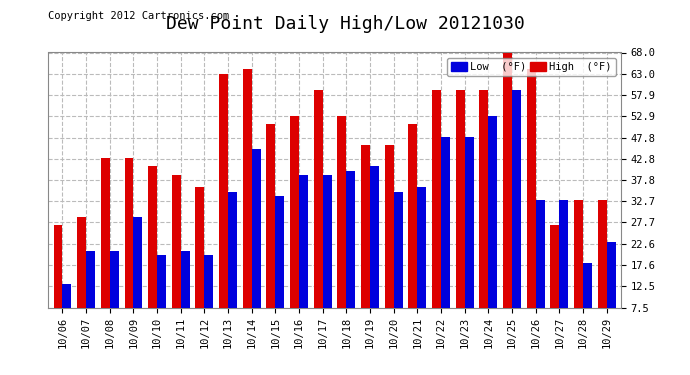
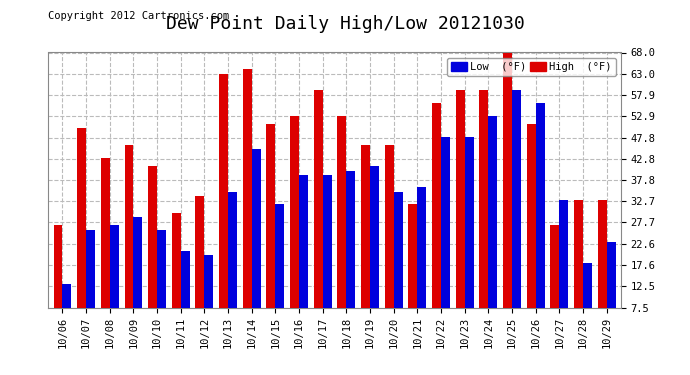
High (°F)/10/07: 29 -> 50
Low (°F)/10/07: 21 -> 26
Low (°F)/10/08: 21 -> 27
High (°F)/10/09: 43 -> 46
Low (°F)/10/10: 20 -> 26
High (°F)/10/11: 39 -> 30
High (°F)/10/12: 36 -> 34
Low (°F)/10/15: 34 -> 32
High (°F)/10/21: 51 -> 32
High (°F)/10/22: 59 -> 56
High (°F)/10/26: 64 -> 51
Low (°F)/10/26: 33 -> 56
